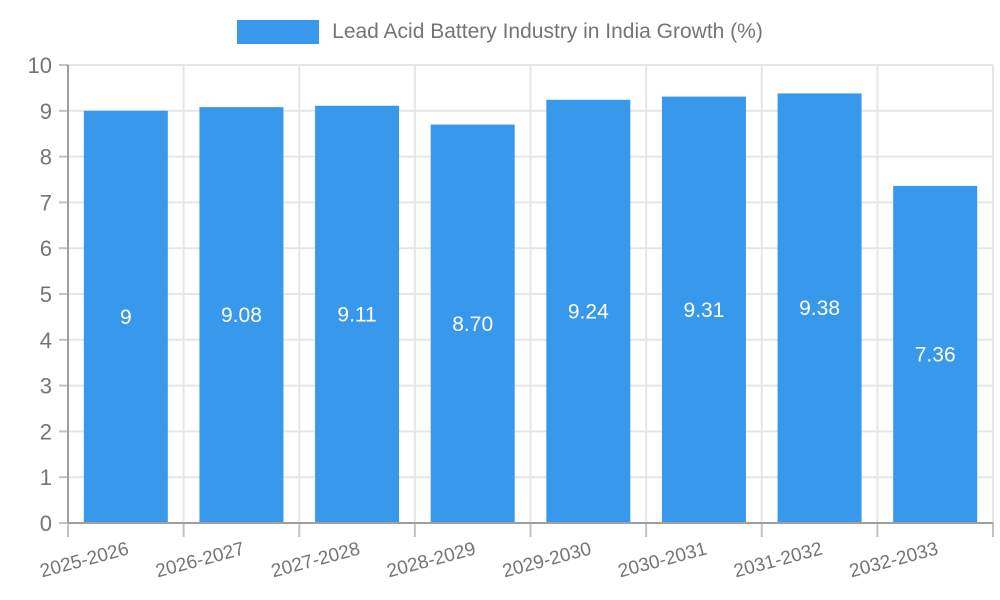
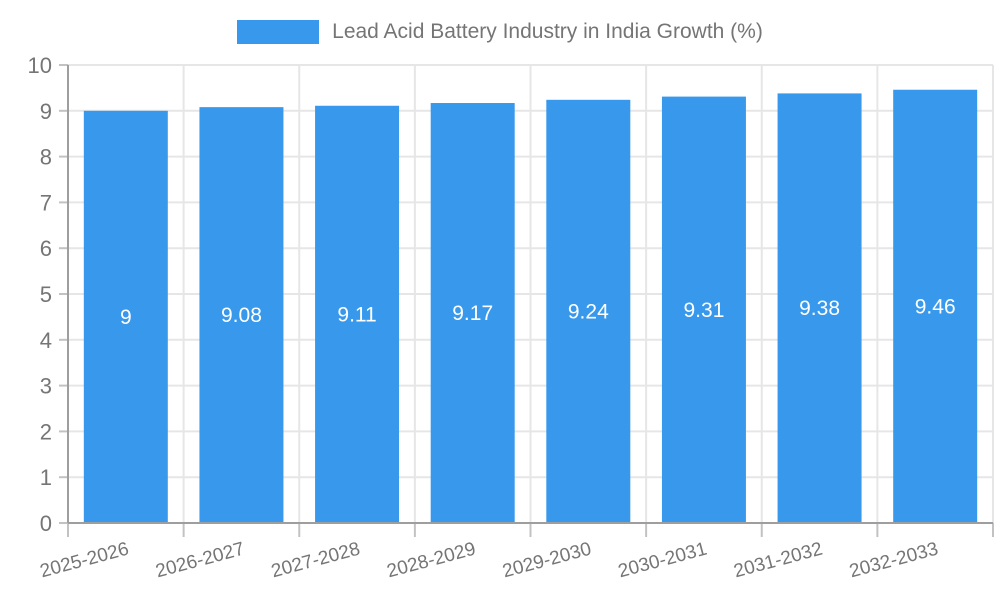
2028-2029: 8.70 -> 9.17
2032-2033: 7.36 -> 9.46
